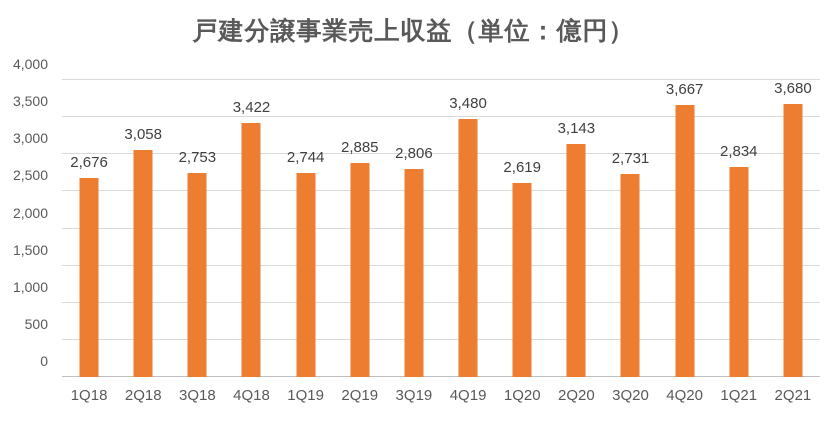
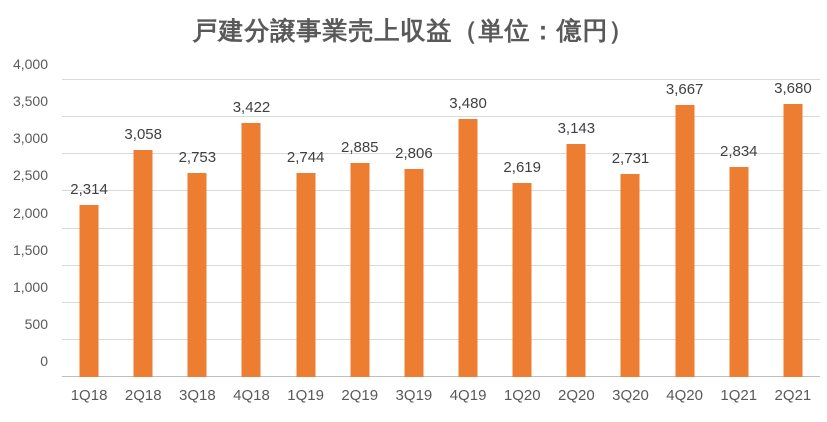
1Q18: 2,676 -> 2,314
